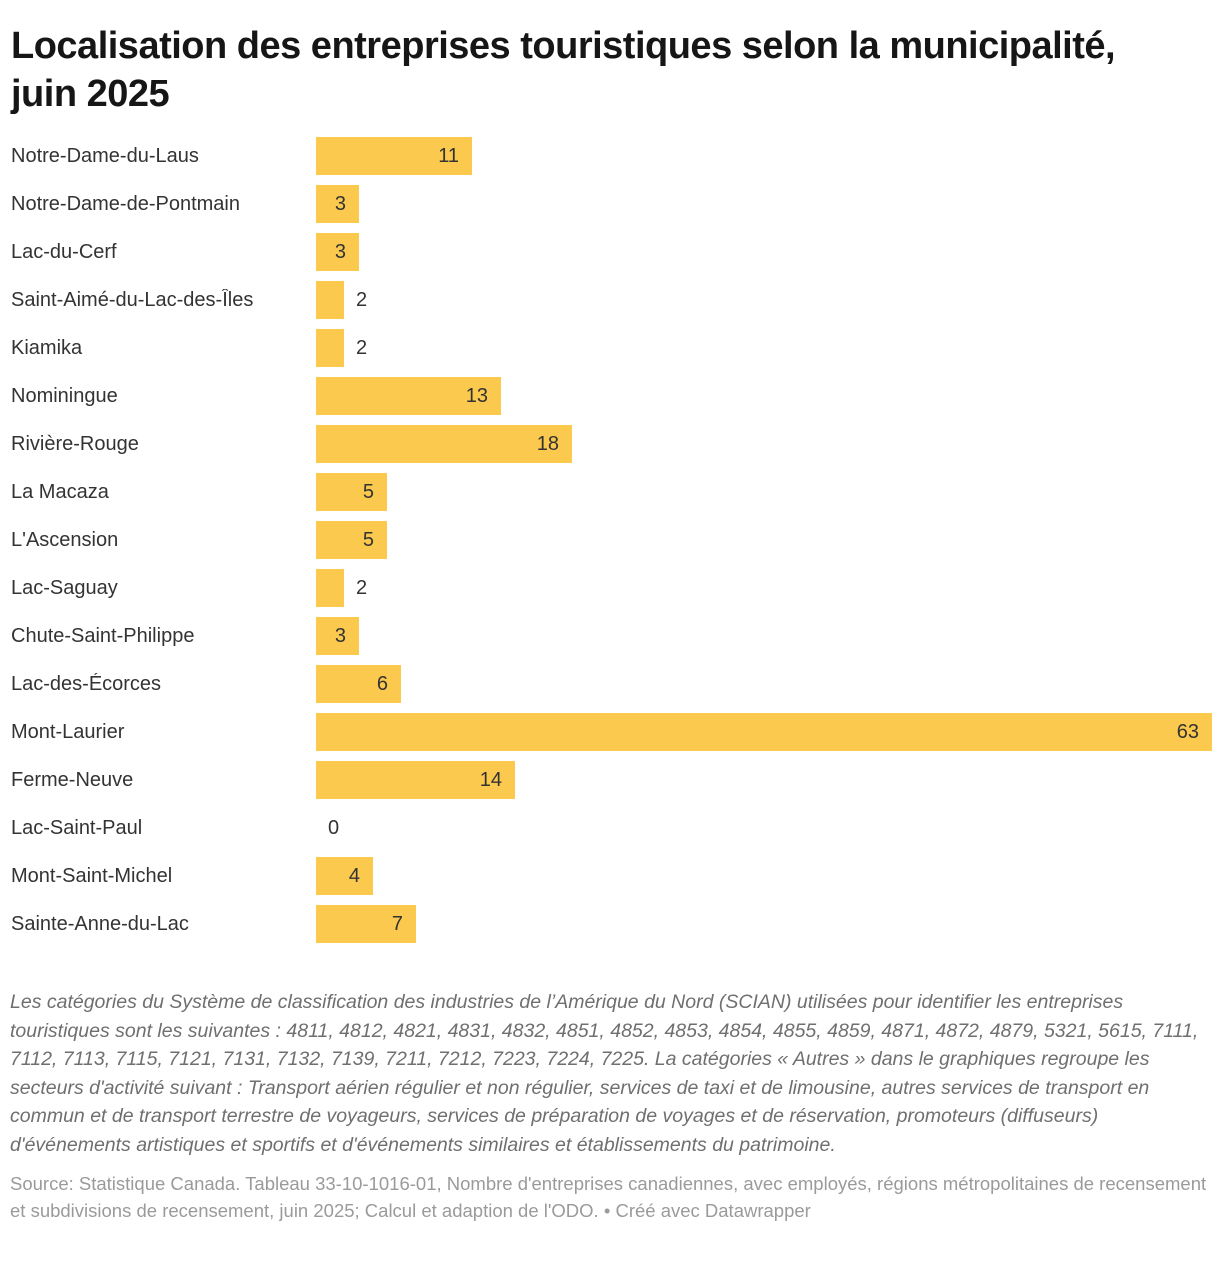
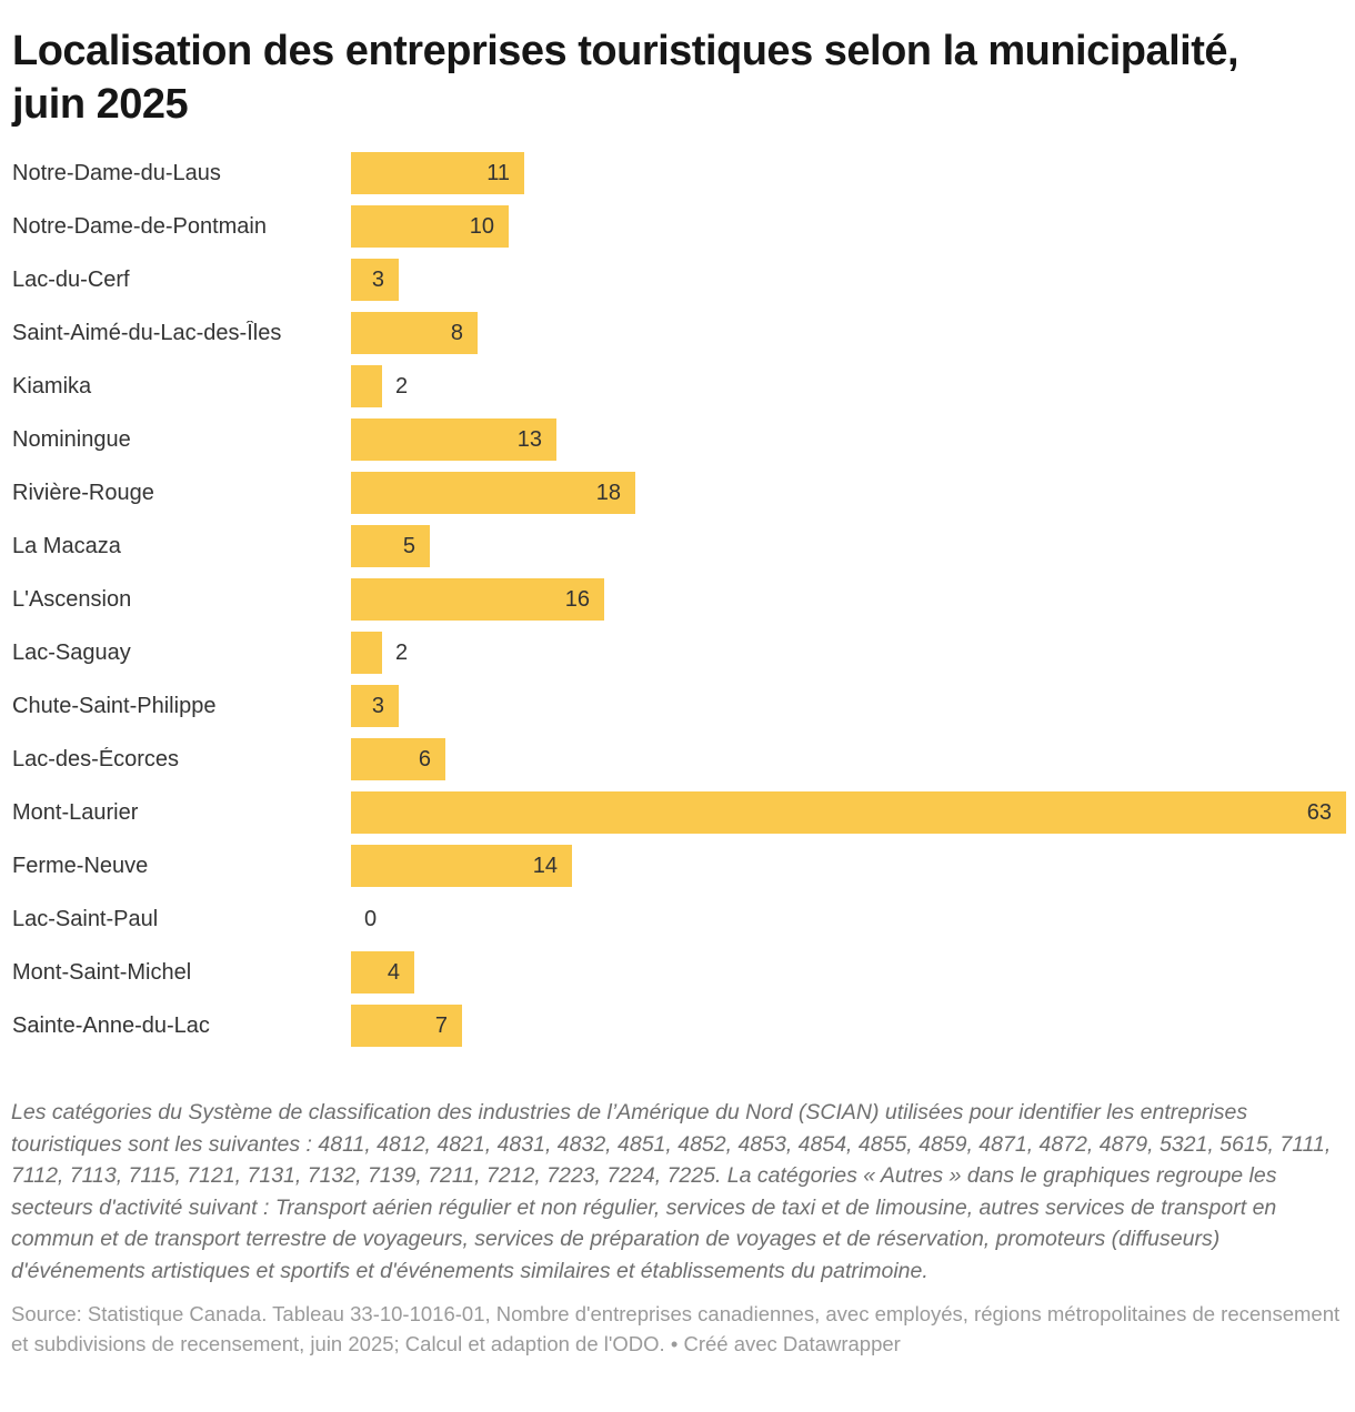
Notre-Dame-de-Pontmain: 3 -> 10
Saint-Aimé-du-Lac-des-Îles: 2 -> 8
L'Ascension: 5 -> 16
